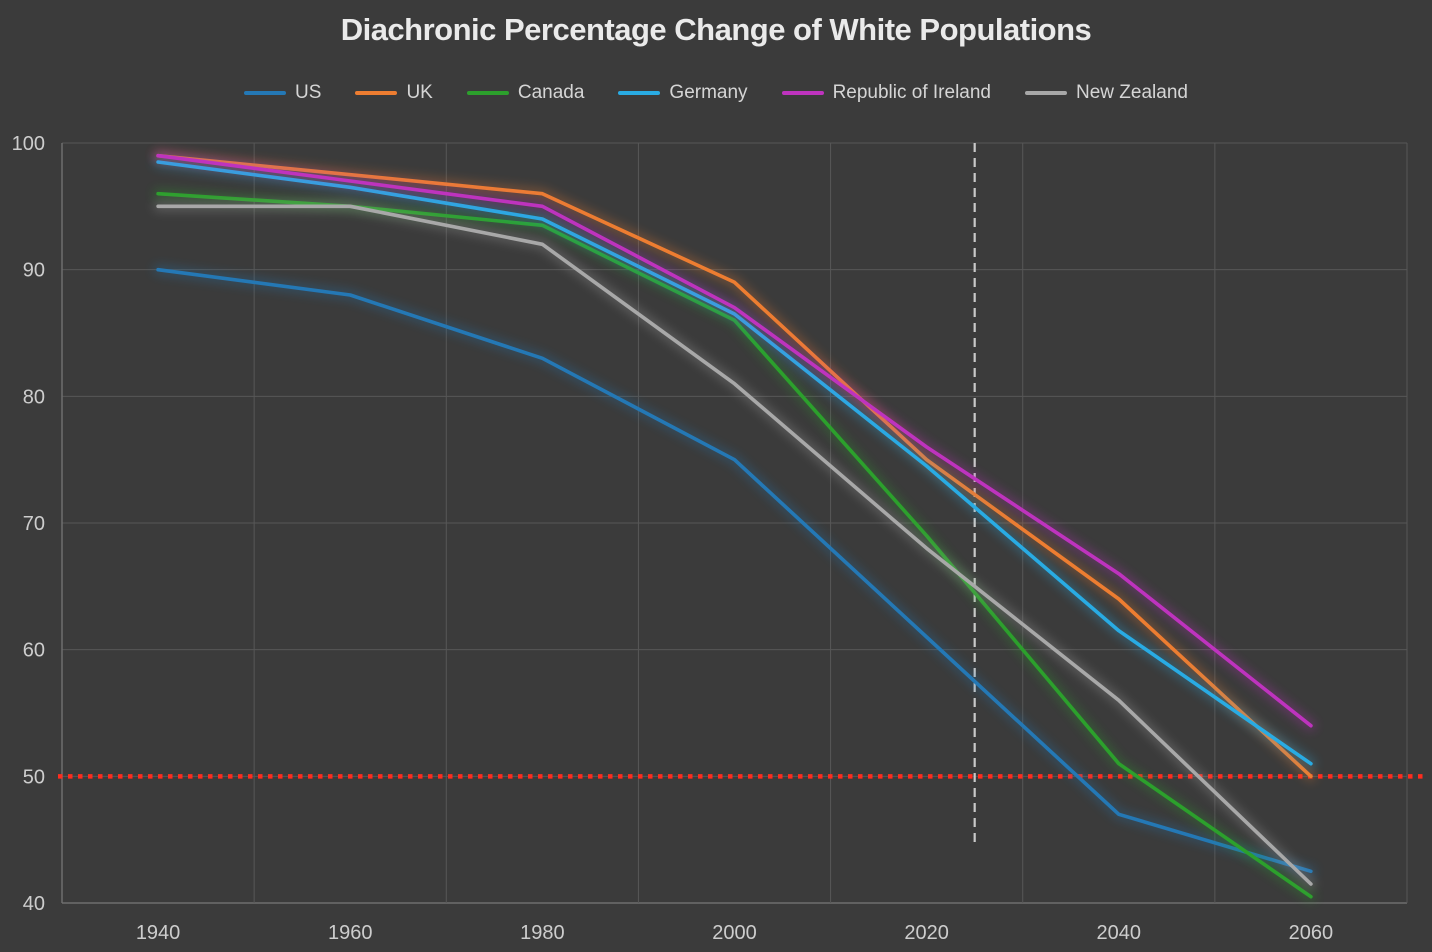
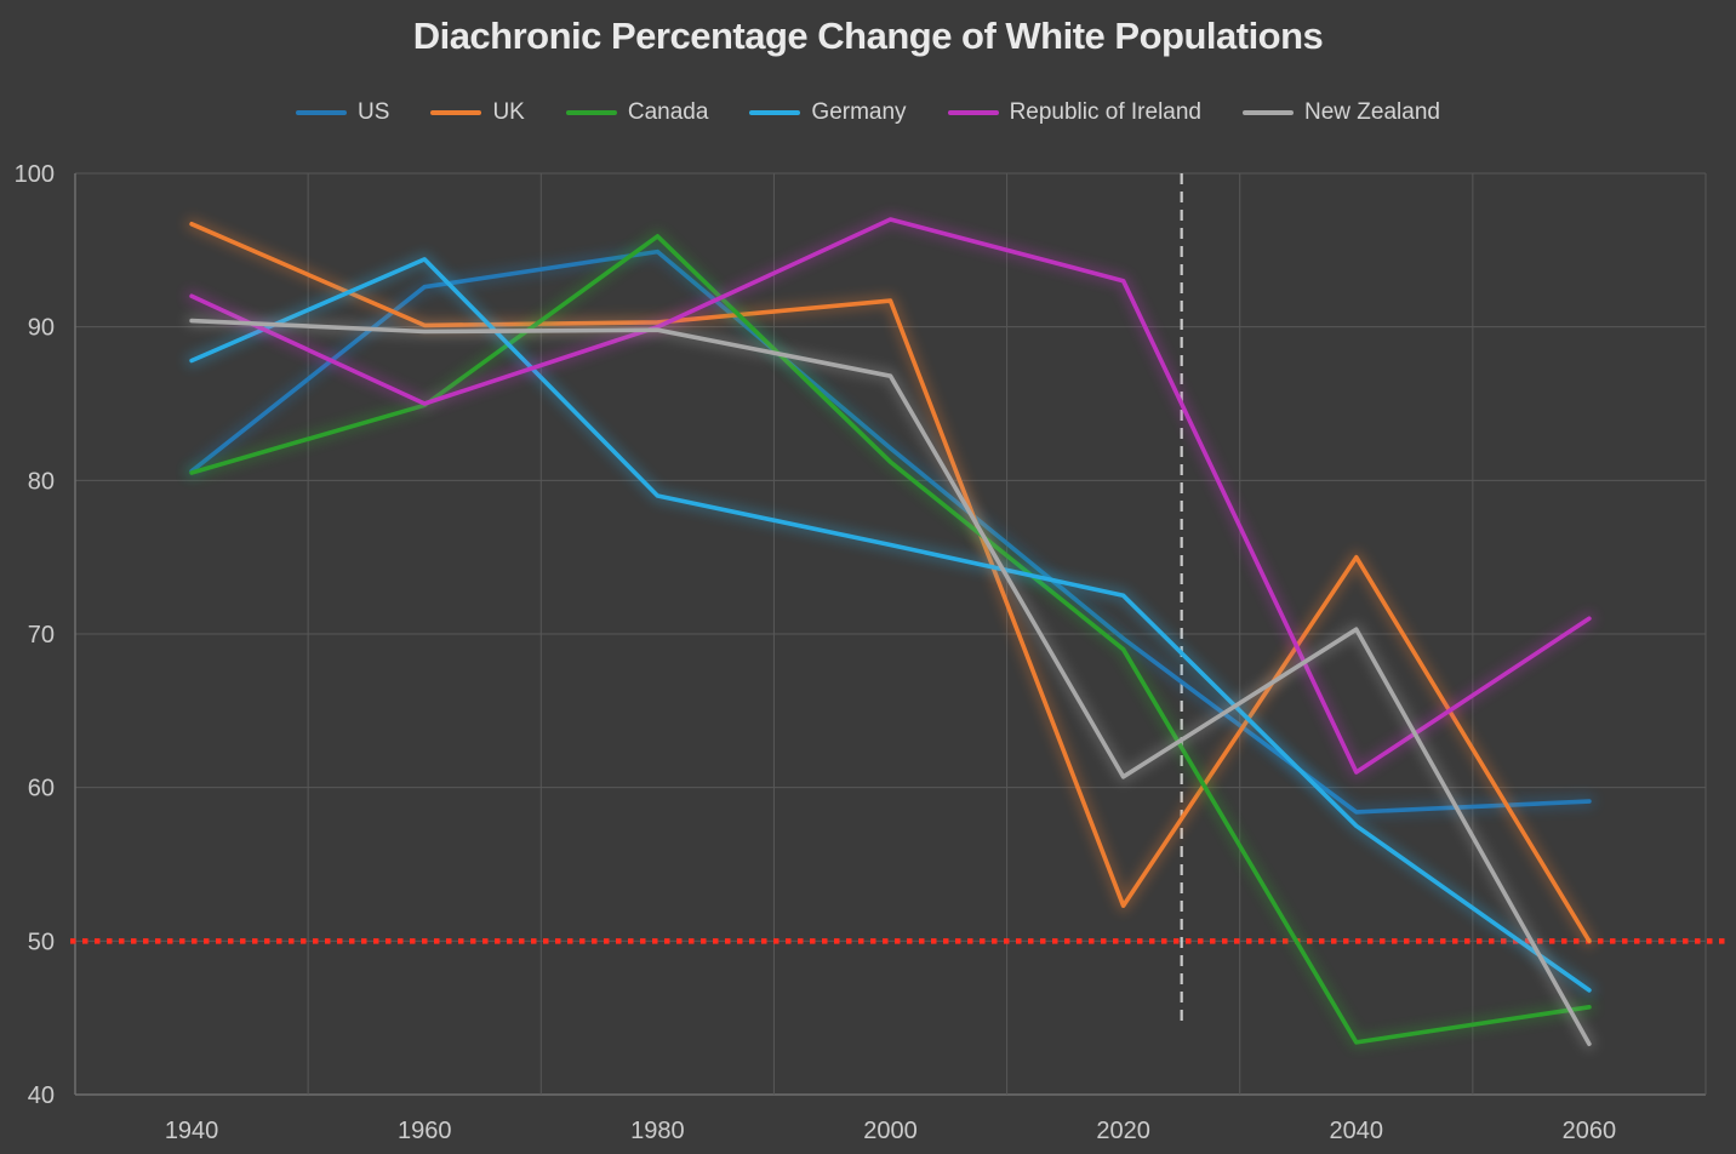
US/1940: 90.0 -> 80.6
UK/1940: 99.0 -> 96.7
Canada/1940: 96.0 -> 80.5
Germany/1940: 98.5 -> 87.8
Republic of Ireland/1940: 99 -> 92
New Zealand/1940: 95.0 -> 90.4
US/1960: 88.0 -> 92.6
UK/1960: 97.5 -> 90.1
Canada/1960: 95.0 -> 84.9
Germany/1960: 96.5 -> 94.4
Republic of Ireland/1960: 97 -> 85
New Zealand/1960: 95.0 -> 89.7
US/1980: 83.0 -> 94.9
UK/1980: 96.0 -> 90.3
Canada/1980: 93.5 -> 95.9
Germany/1980: 94.0 -> 79.0
Republic of Ireland/1980: 95 -> 90
New Zealand/1980: 92.0 -> 89.8
US/2000: 75.0 -> 82.1
UK/2000: 89.0 -> 91.7
Canada/2000: 86.0 -> 81.2
Germany/2000: 86.5 -> 75.8
Republic of Ireland/2000: 87 -> 97
New Zealand/2000: 81.0 -> 86.8
US/2020: 61.0 -> 69.7
UK/2020: 75.0 -> 52.3
Germany/2020: 74.5 -> 72.5
Republic of Ireland/2020: 76 -> 93
New Zealand/2020: 68.0 -> 60.7
US/2040: 47.0 -> 58.4
UK/2040: 64.0 -> 75.0
Canada/2040: 51.0 -> 43.4
Germany/2040: 61.5 -> 57.5
Republic of Ireland/2040: 66 -> 61
New Zealand/2040: 56.0 -> 70.3
US/2060: 42.5 -> 59.1
Canada/2060: 40.5 -> 45.7
Germany/2060: 51.0 -> 46.8
Republic of Ireland/2060: 54 -> 71
New Zealand/2060: 41.5 -> 43.3
